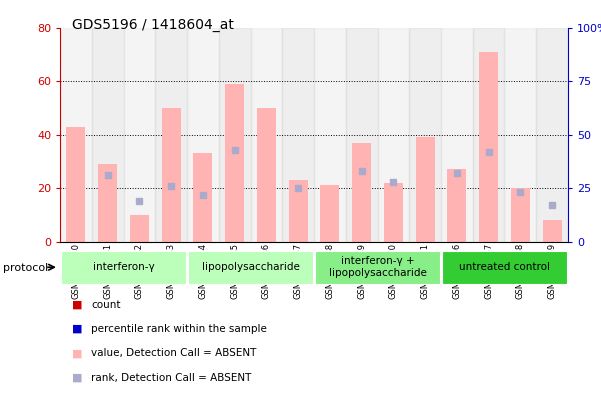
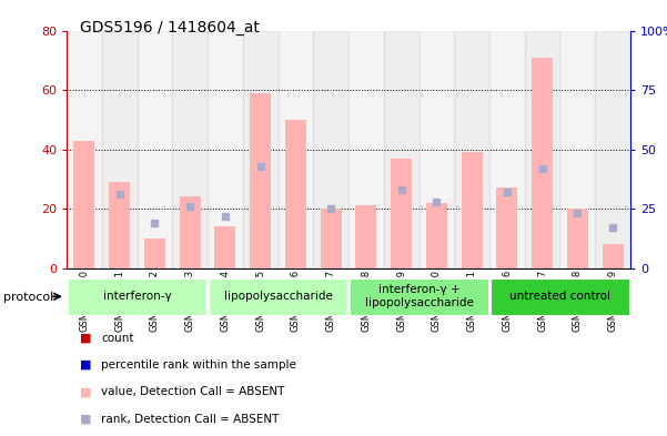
GSM1304843: 50 -> 24
GSM1304844: 33 -> 14
GSM1304847: 23 -> 20
